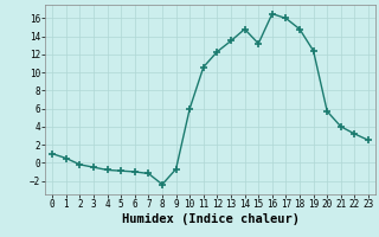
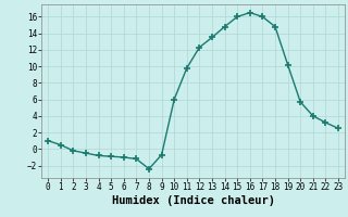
11: 10.6 -> 9.8
15: 13.2 -> 16.0
19: 12.4 -> 10.2
